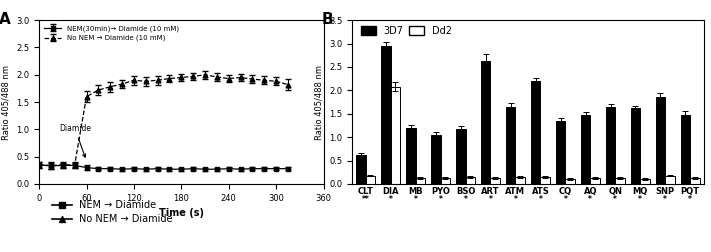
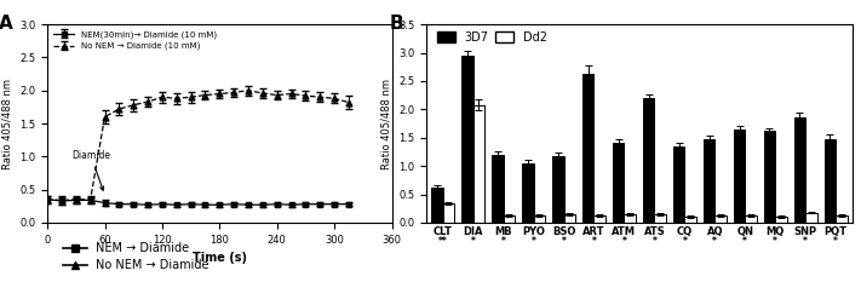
Dd2/CLT: 0.18 -> 0.35
3D7/ATM: 1.65 -> 1.40
